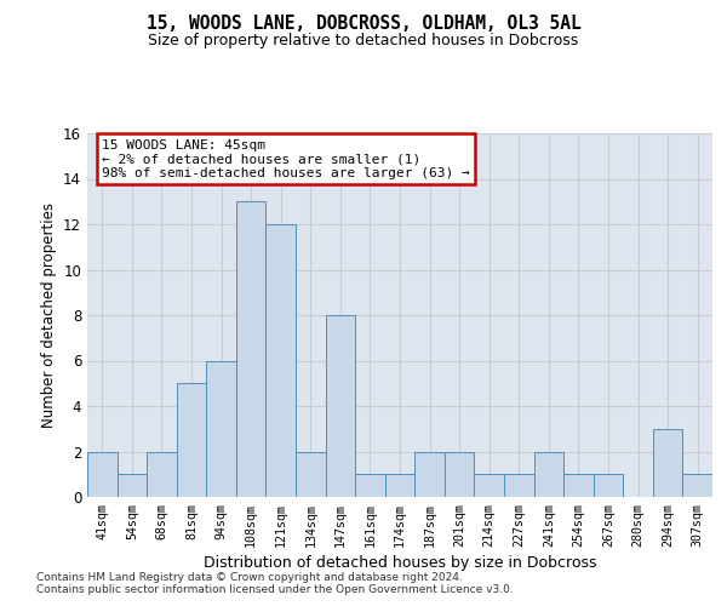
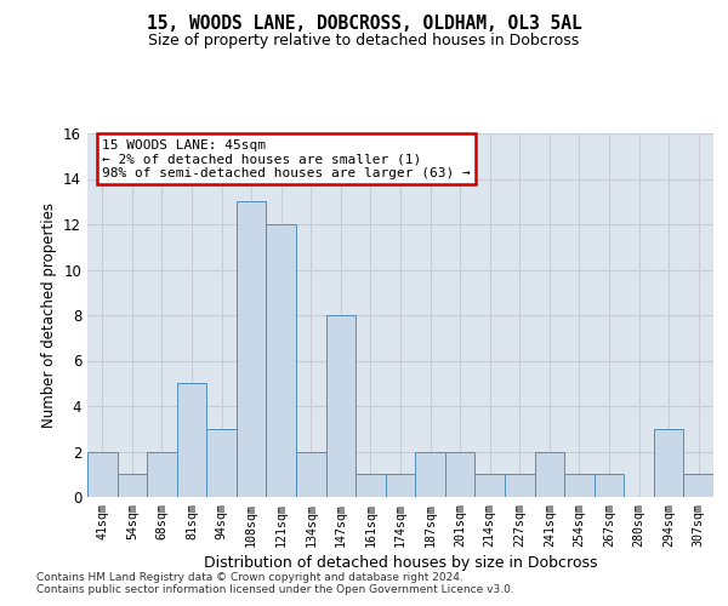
94sqm: 6 -> 3
